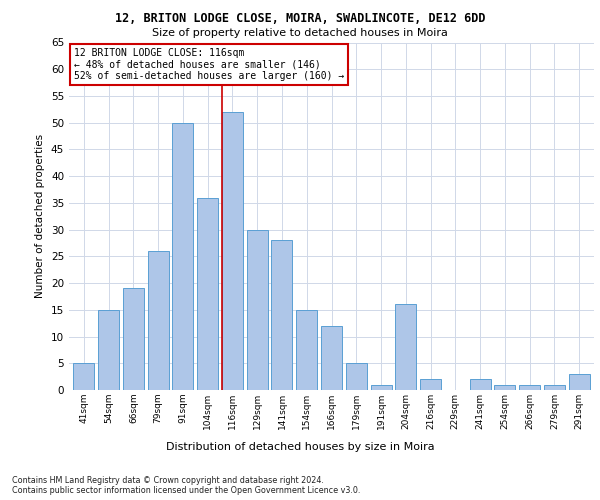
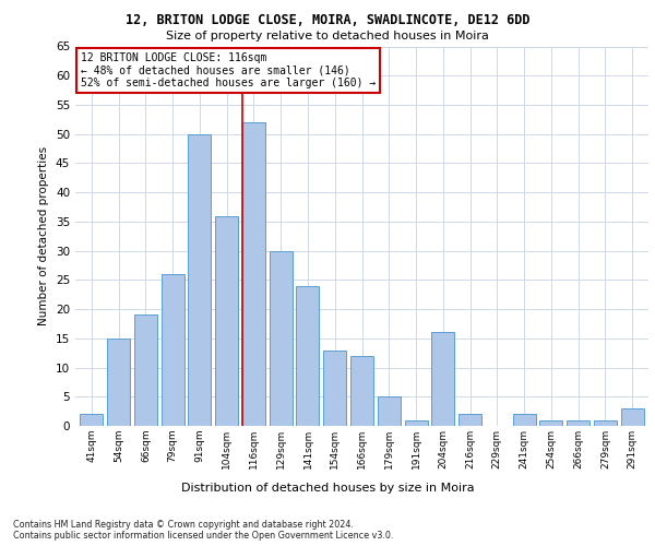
41sqm: 5 -> 2
141sqm: 28 -> 24
154sqm: 15 -> 13
